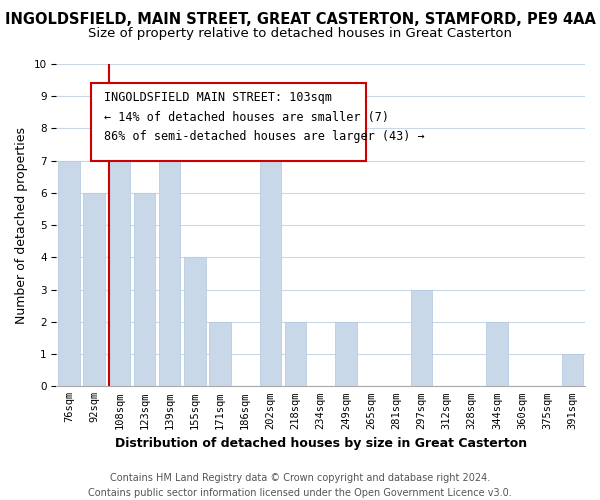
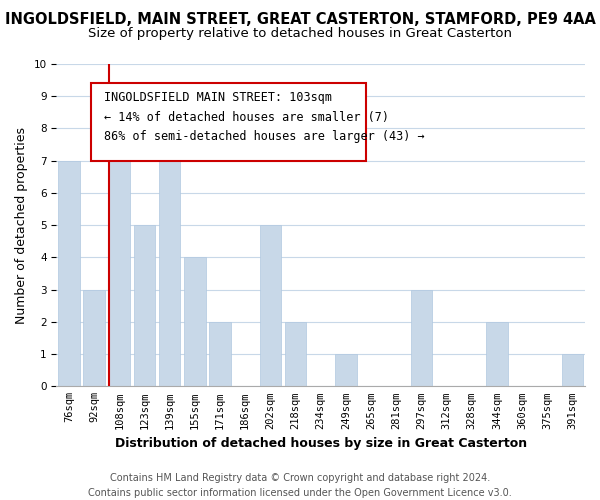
92sqm: 6 -> 3
123sqm: 6 -> 5
202sqm: 7 -> 5
249sqm: 2 -> 1
